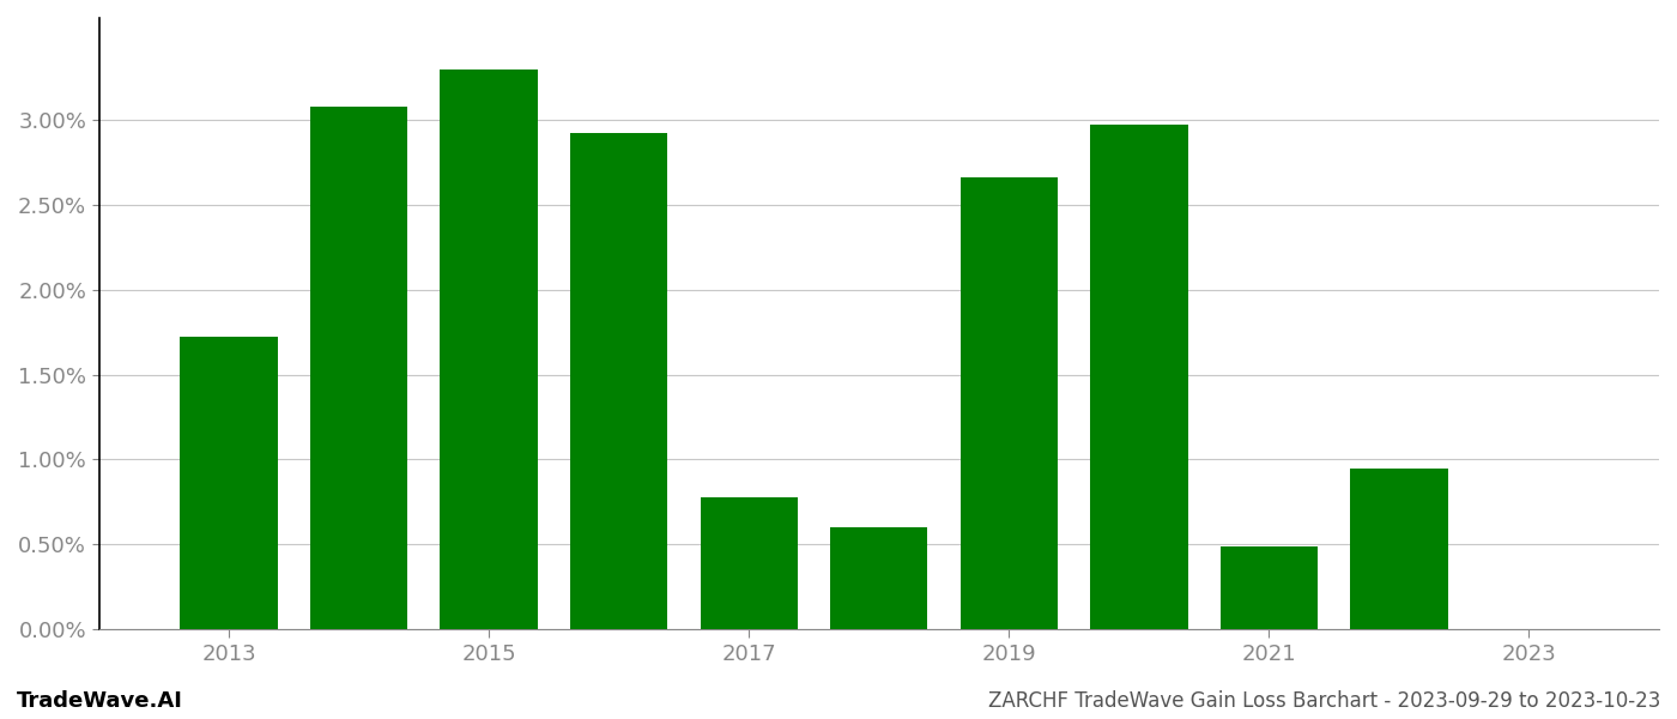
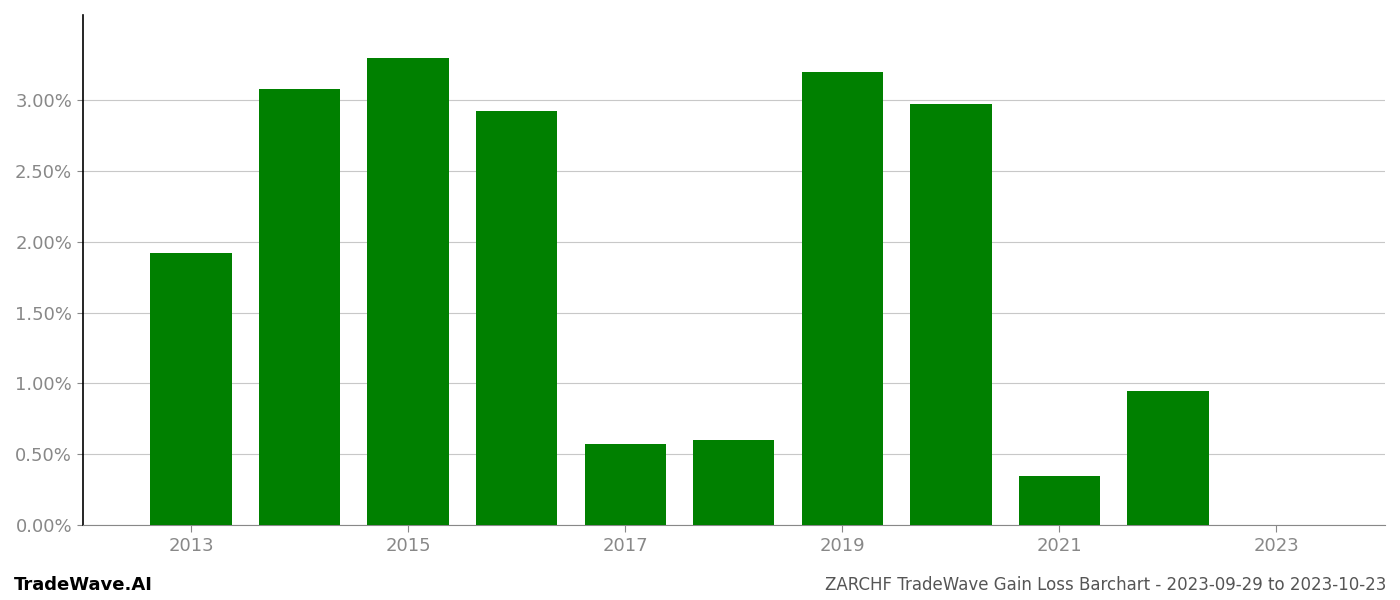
2013: 1.72% -> 1.92%
2017: 0.78% -> 0.57%
2019: 2.66% -> 3.20%
2021: 0.49% -> 0.35%
